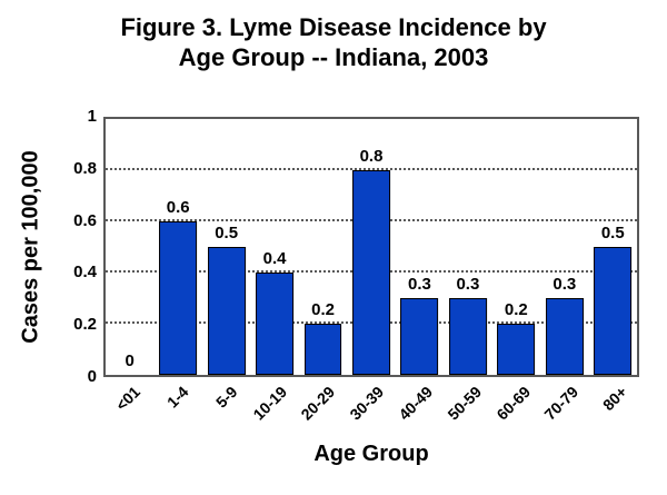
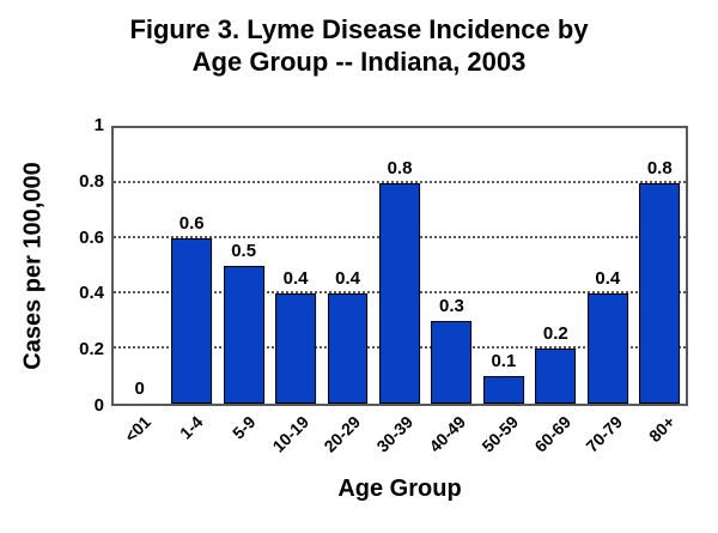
20-29: 0.2 -> 0.4
50-59: 0.3 -> 0.1
70-79: 0.3 -> 0.4
80+: 0.5 -> 0.8
